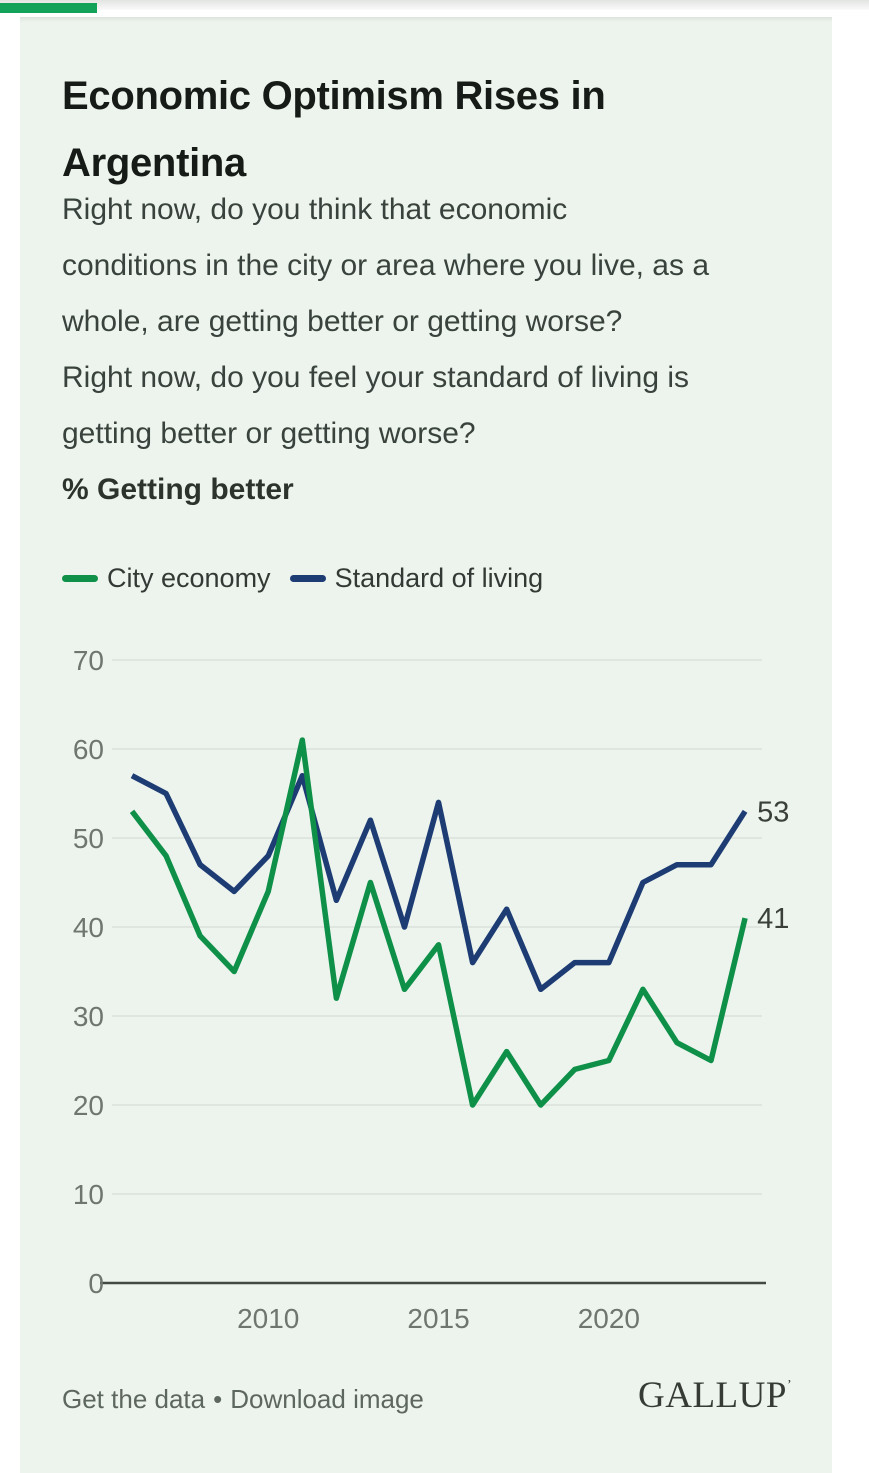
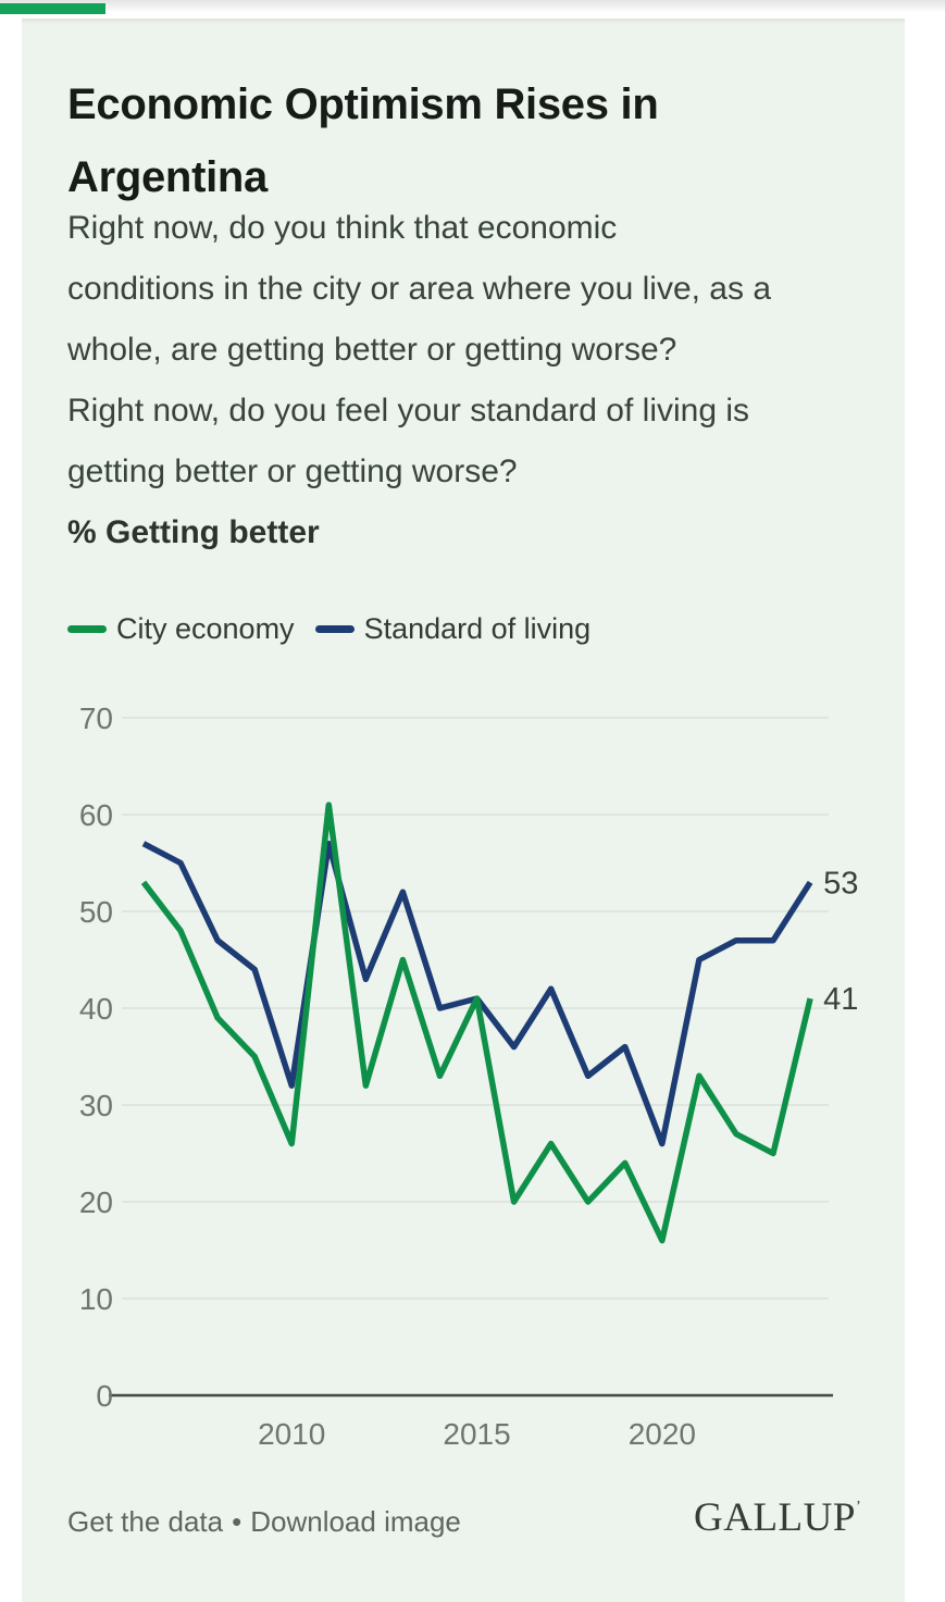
Standard of living/2010: 48 -> 32
City economy/2010: 44 -> 26
Standard of living/2015: 54 -> 41
City economy/2015: 38 -> 41
Standard of living/2020: 36 -> 26
City economy/2020: 25 -> 16
